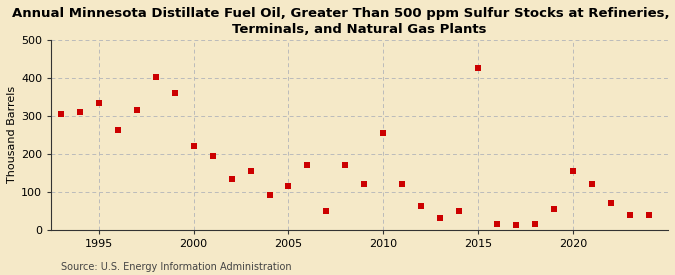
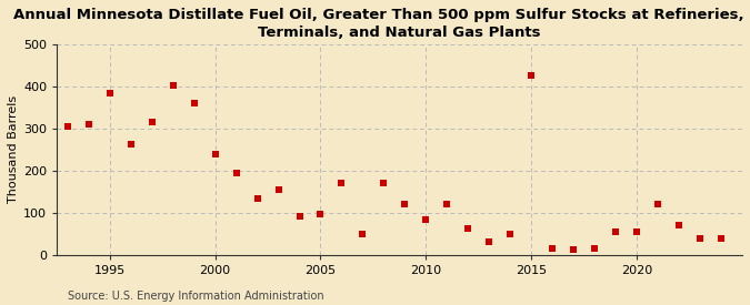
1995: 335 -> 385
2000: 220 -> 238
2005: 115 -> 97
2010: 255 -> 83
2020: 155 -> 55
